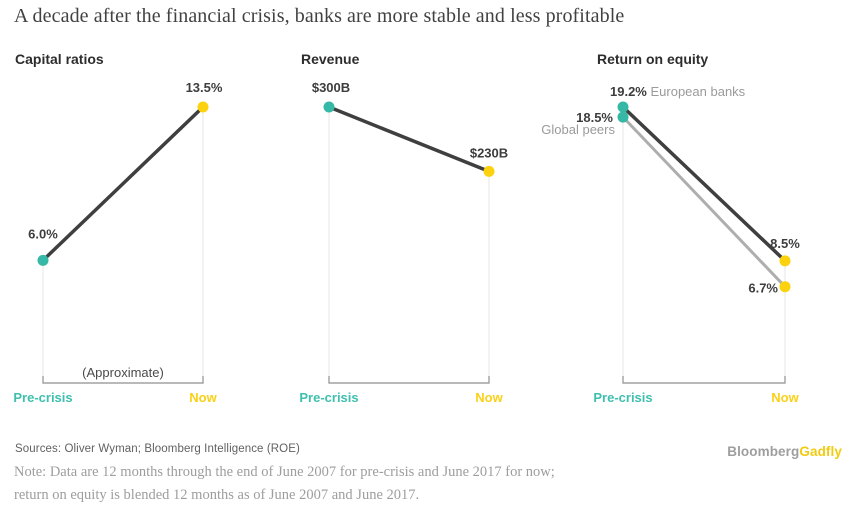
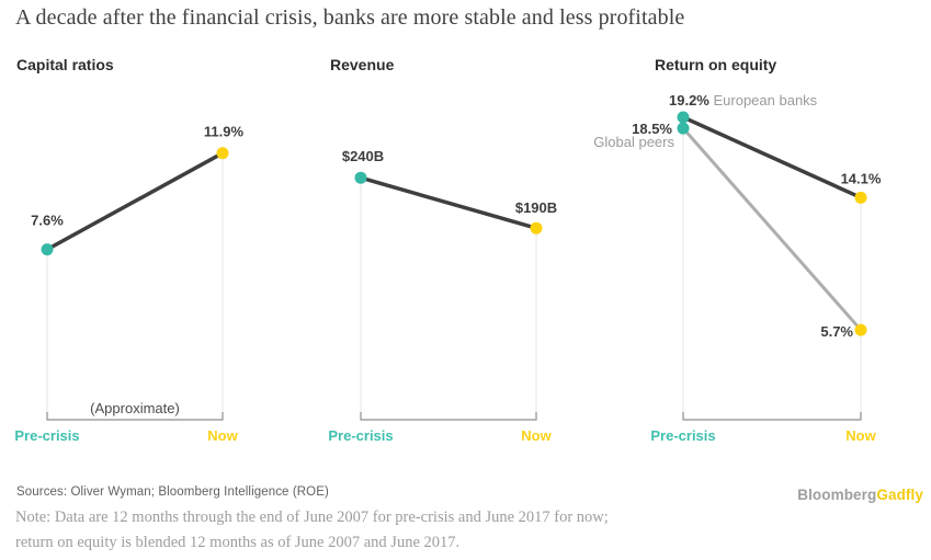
Capital ratios/Pre-crisis: 6.0% -> 7.6%
Capital ratios/Now: 13.5% -> 11.9%
Revenue/Pre-crisis: $300B -> $240B
Revenue/Now: $230B -> $190B
Return on equity/European banks/Now: 8.5% -> 14.1%
Return on equity/Global peers/Now: 6.7% -> 5.7%
